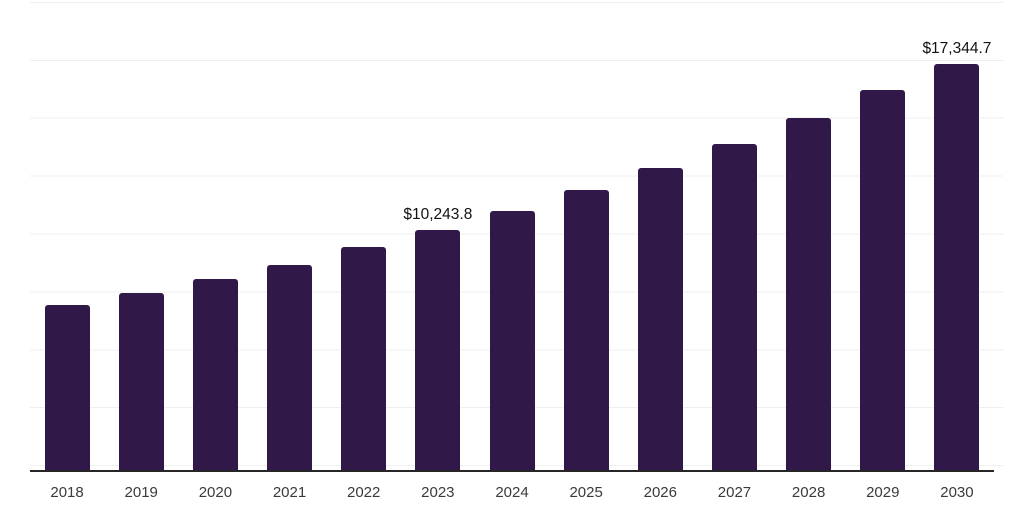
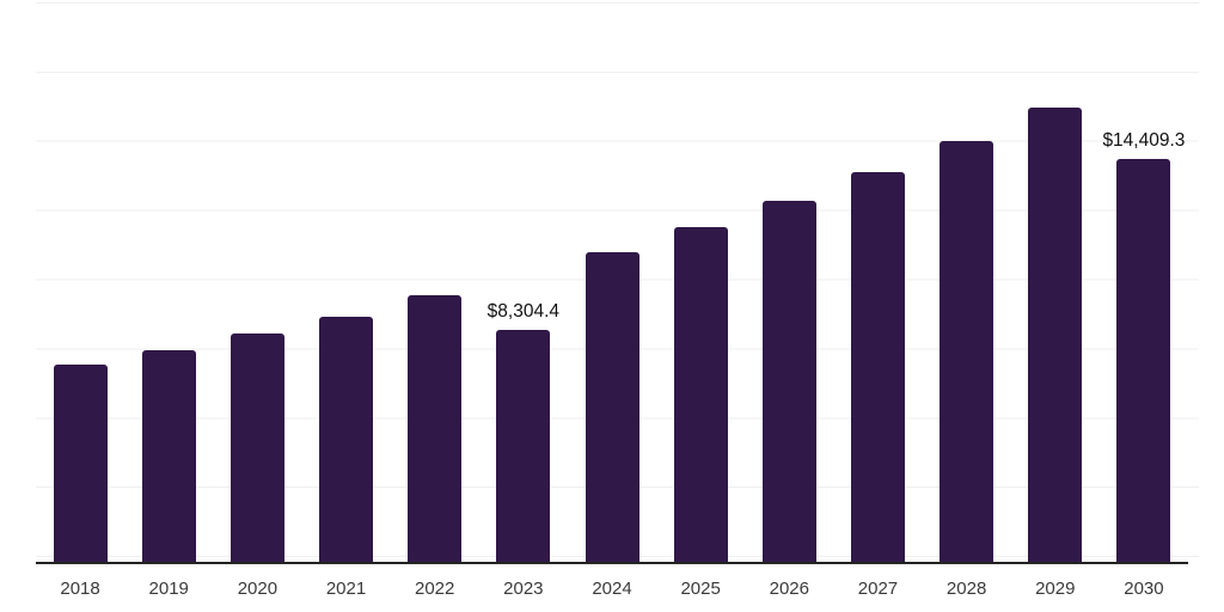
2023: $10,243.8 -> $8,304.4
2030: $17,344.7 -> $14,409.3
